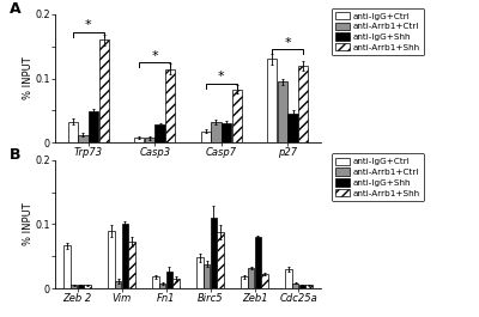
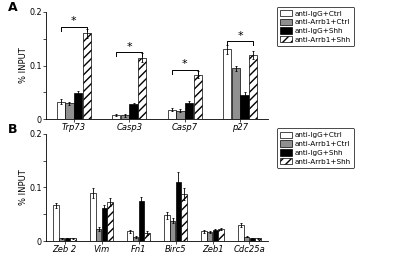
anti-Arrb1+Ctrl/Trp73: 0.012 -> 0.030
anti-Arrb1+Ctrl/Casp7: 0.032 -> 0.016
anti-Arrb1+Ctrl/Vim: 0.012 -> 0.022
anti-IgG+Shh/Vim: 0.100 -> 0.062
anti-IgG+Shh/Fn1: 0.026 -> 0.075
anti-Arrb1+Ctrl/Zeb1: 0.032 -> 0.017
anti-IgG+Shh/Zeb1: 0.080 -> 0.020
